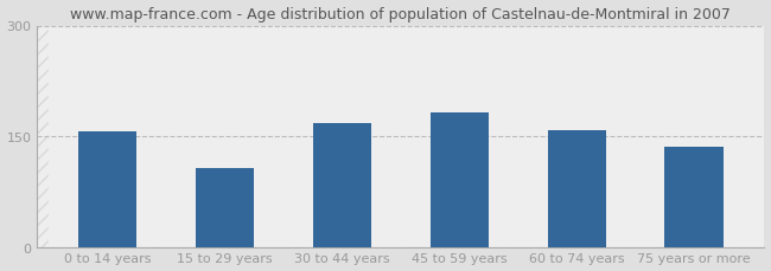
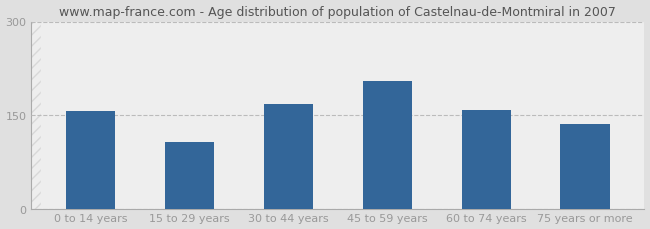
45 to 59 years: 182 -> 204
